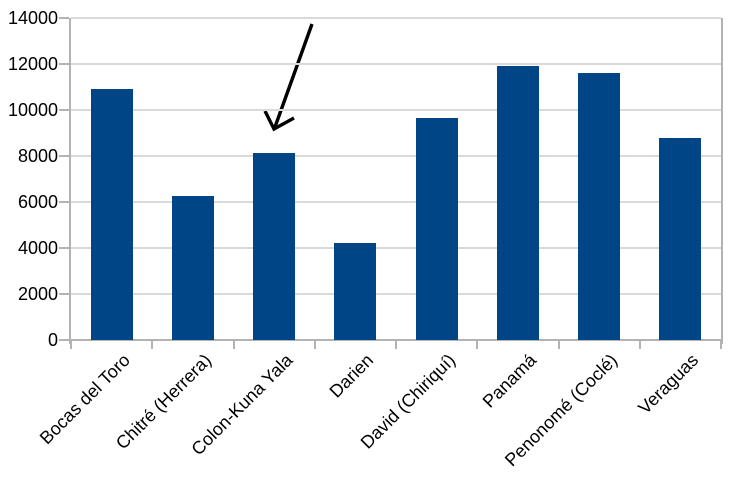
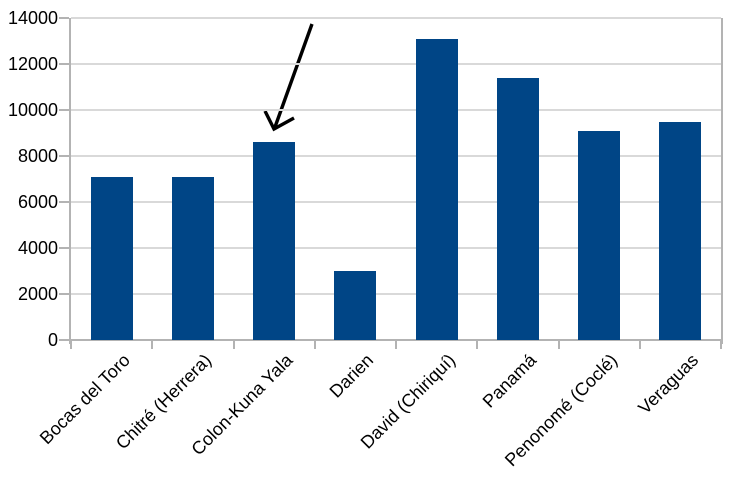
Bocas del Toro: 10900 -> 7100
Chitré (Herrera): 6200 -> 7100
Colon-Kuna Yala: 8200 -> 8600
Darien: 4200 -> 3000
David (Chiriquí): 9600 -> 13100
Panamá: 11900 -> 11400
Penonomé (Coclé): 11600 -> 9100
Veraguas: 8800 -> 9500
